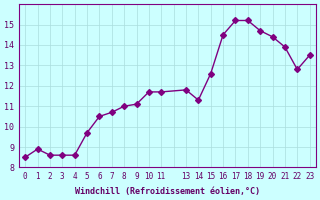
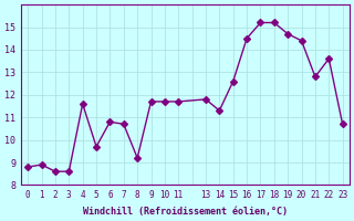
0: 8.5 -> 8.8
4: 8.6 -> 11.6
6: 10.5 -> 10.8
8: 11.0 -> 9.2
9: 11.1 -> 11.7
21: 13.9 -> 12.8
22: 12.8 -> 13.6
23: 13.5 -> 10.7
